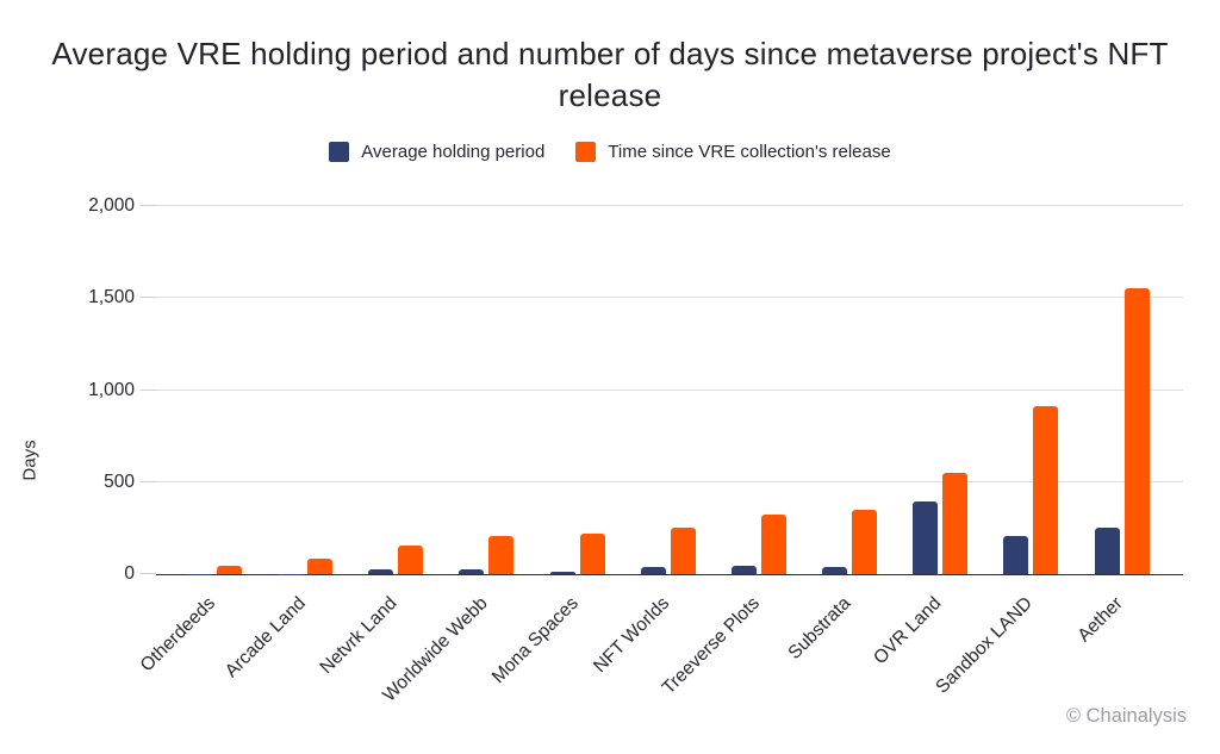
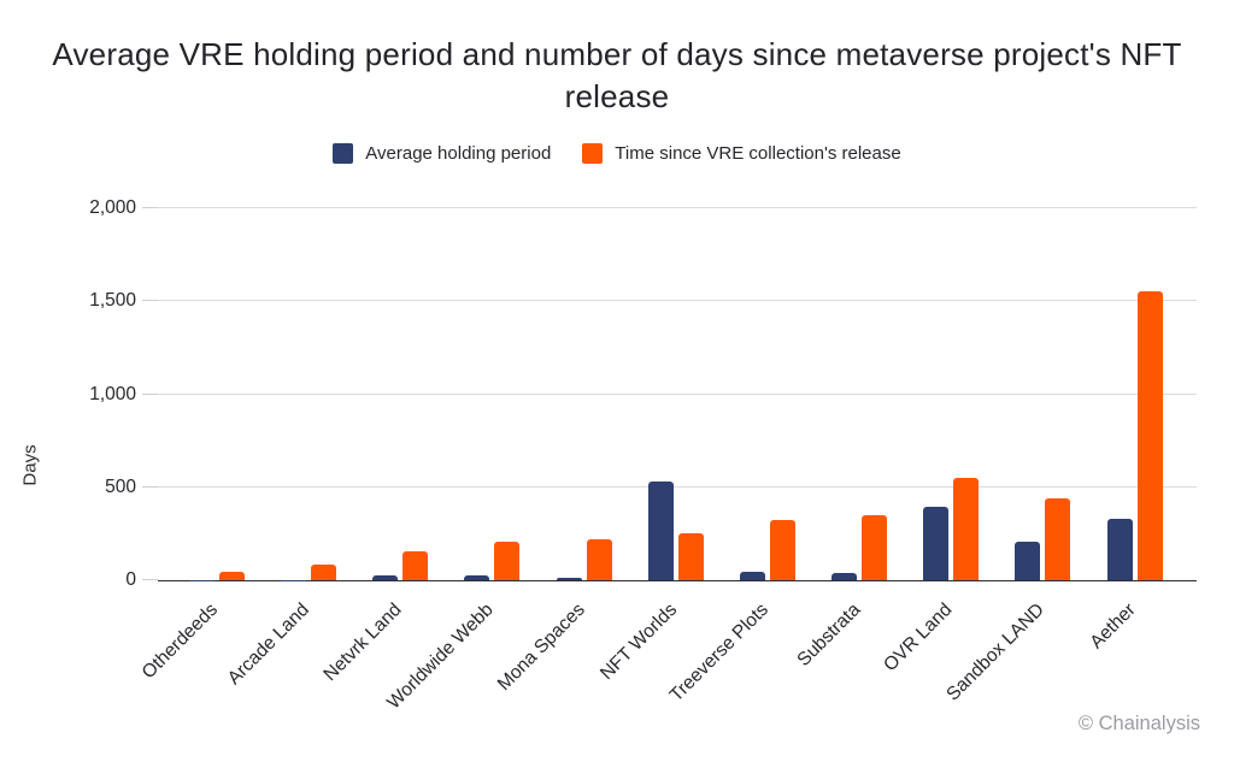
Average holding period/NFT Worlds: 40 -> 530
Time since VRE collection's release/Sandbox LAND: 920 -> 440
Average holding period/Aether: 250 -> 330
